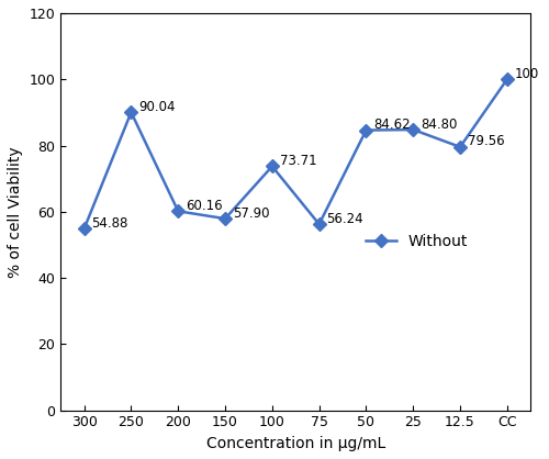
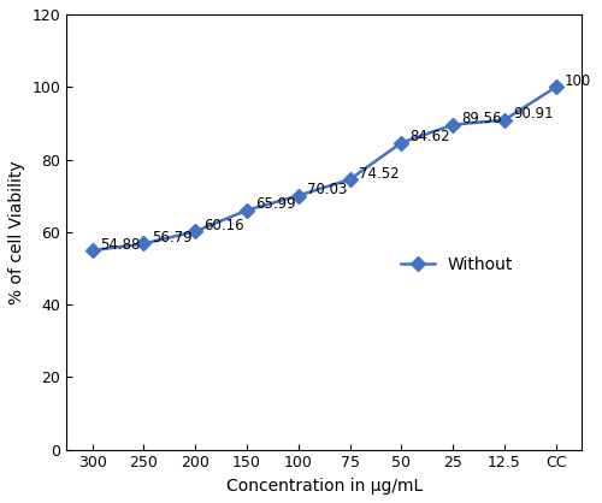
250: 90.04 -> 56.79
150: 57.90 -> 65.99
100: 73.71 -> 70.03
75: 56.24 -> 74.52
25: 84.80 -> 89.56
12.5: 79.56 -> 90.91
